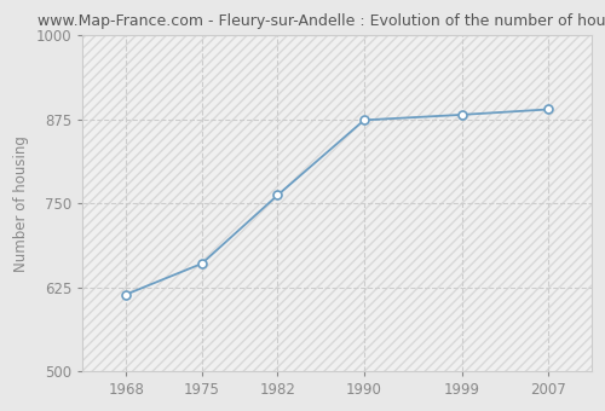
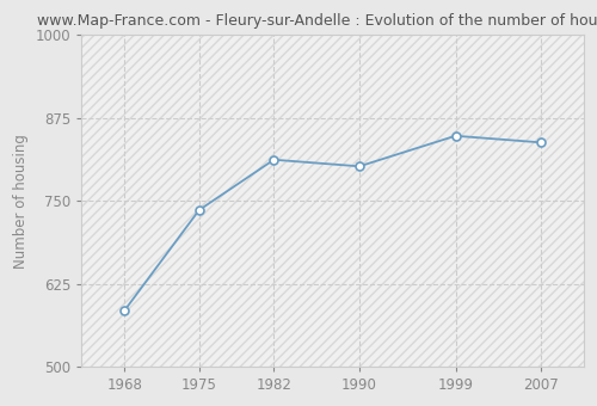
1968: 614 -> 584
1975: 660 -> 736
1982: 762 -> 812
1990: 874 -> 802
1999: 882 -> 848
2007: 890 -> 838
